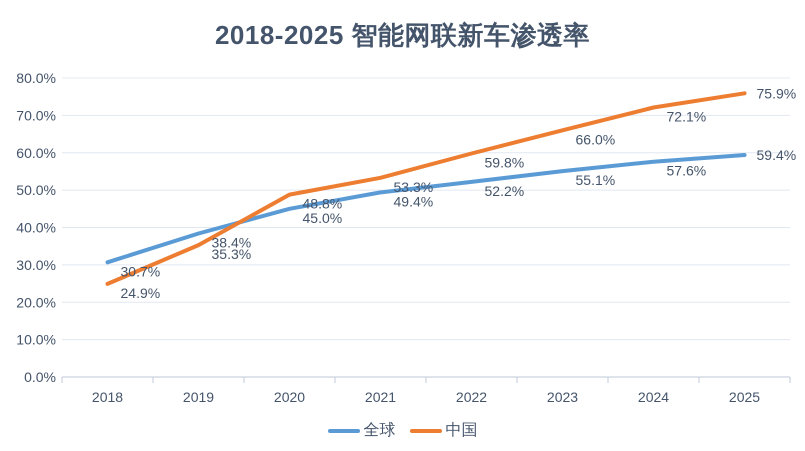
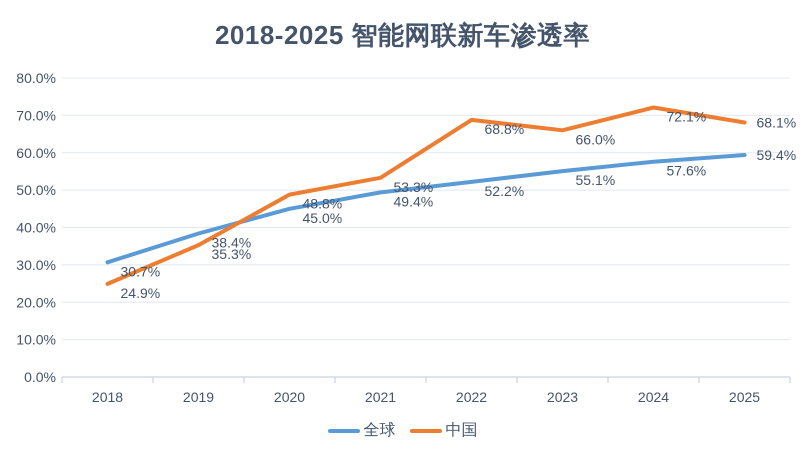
中国/2022: 59.8% -> 68.8%
中国/2025: 75.9% -> 68.1%
